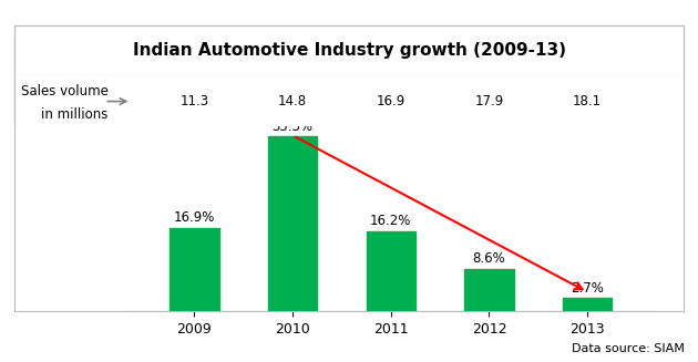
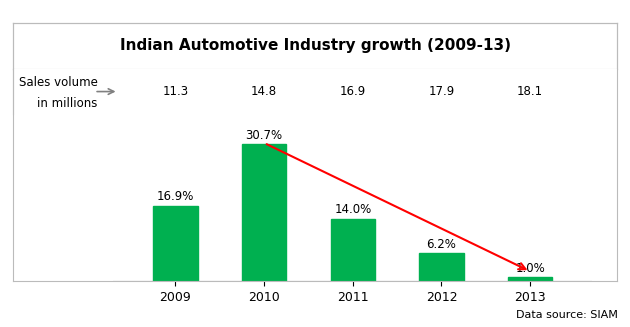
2010: 35.3% -> 30.7%
2011: 16.2% -> 14.0%
2012: 8.6% -> 6.2%
2013: 2.7% -> 1.0%
